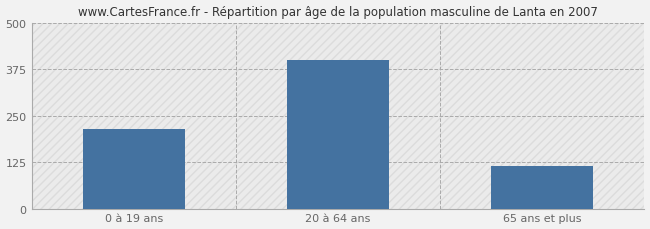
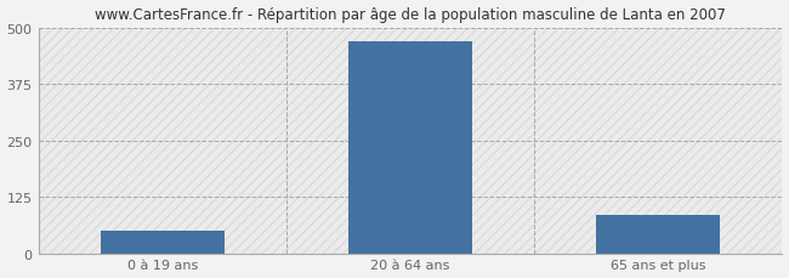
0 à 19 ans: 215 -> 50
20 à 64 ans: 400 -> 470
65 ans et plus: 115 -> 85
